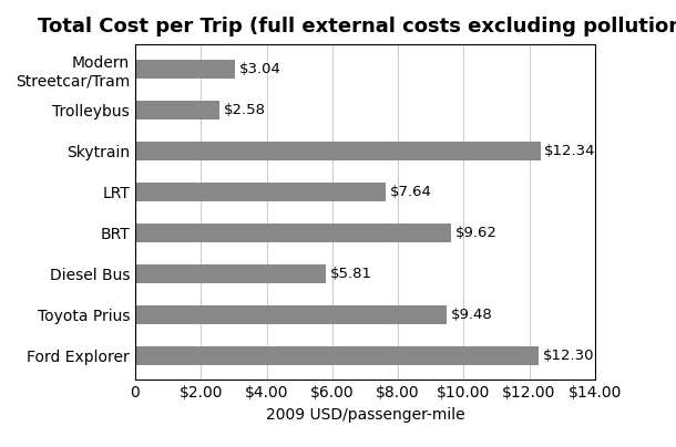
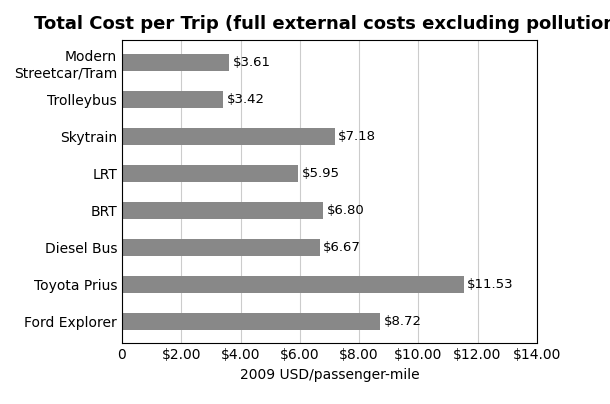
Modern Streetcar/Tram: $3.04 -> $3.61
Trolleybus: $2.58 -> $3.42
Skytrain: $12.34 -> $7.18
LRT: $7.64 -> $5.95
BRT: $9.62 -> $6.80
Diesel Bus: $5.81 -> $6.67
Toyota Prius: $9.48 -> $11.53
Ford Explorer: $12.30 -> $8.72
